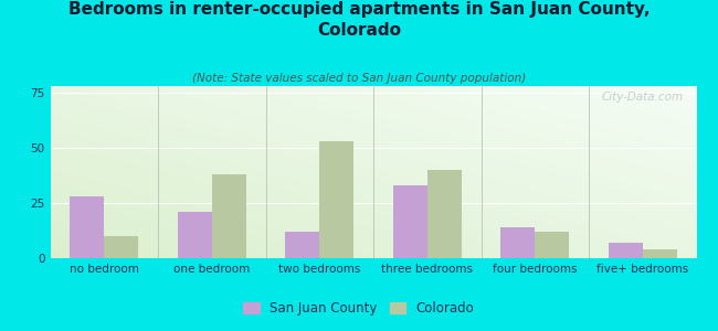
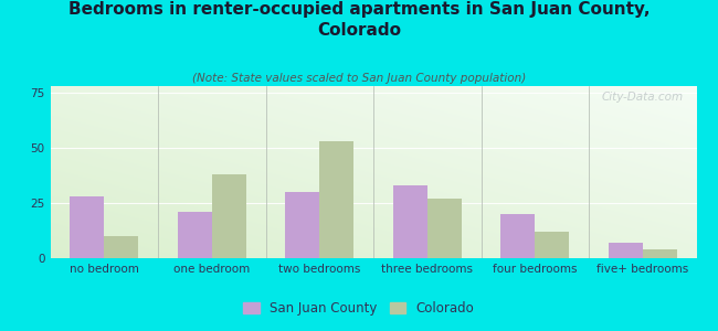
San Juan County/two bedrooms: 12 -> 30
Colorado/three bedrooms: 40 -> 27
San Juan County/four bedrooms: 14 -> 20
